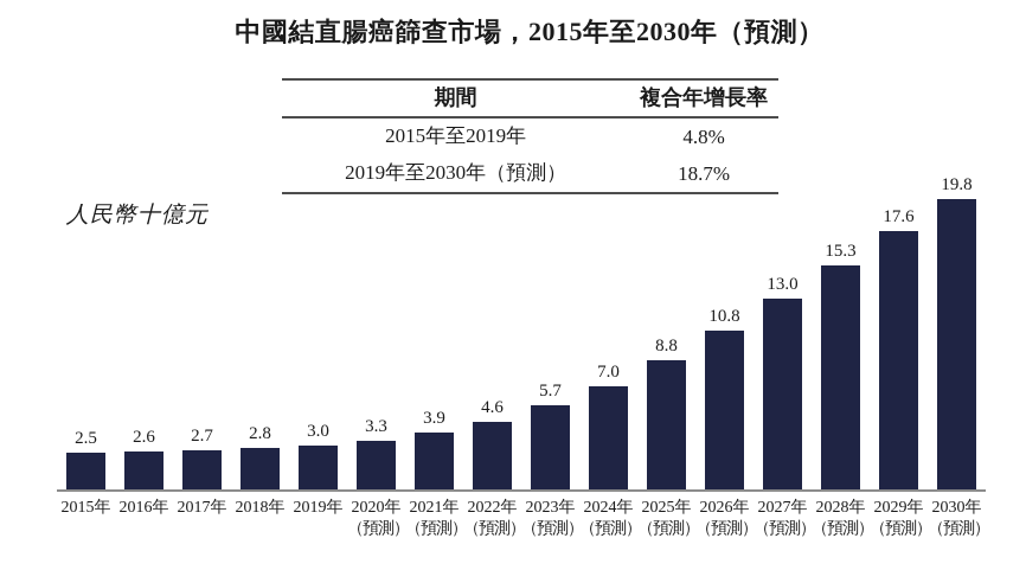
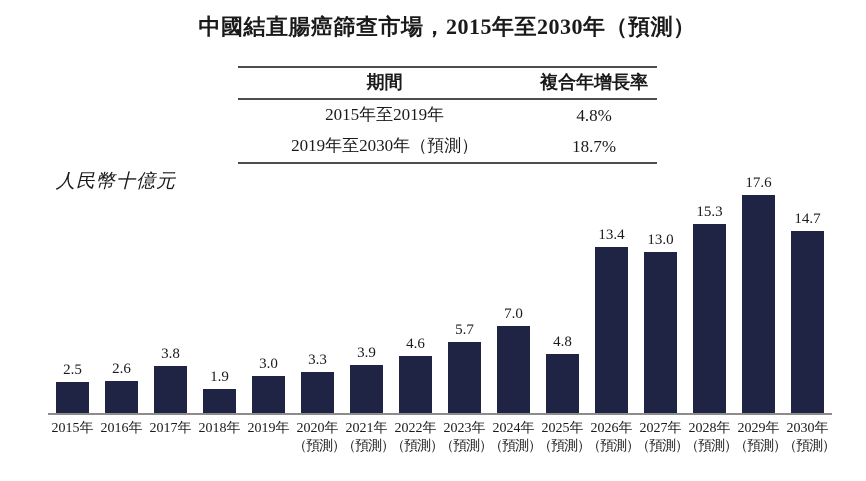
2017年: 2.7 -> 3.8
2018年: 2.8 -> 1.9
2025年: 8.8 -> 4.8
2026年: 10.8 -> 13.4
2030年: 19.8 -> 14.7
